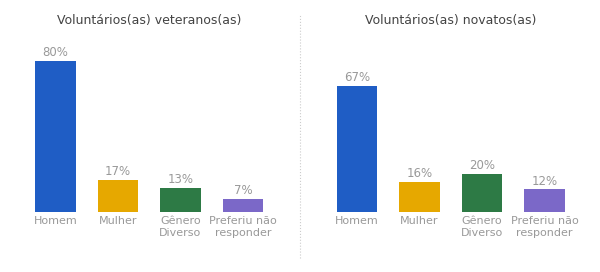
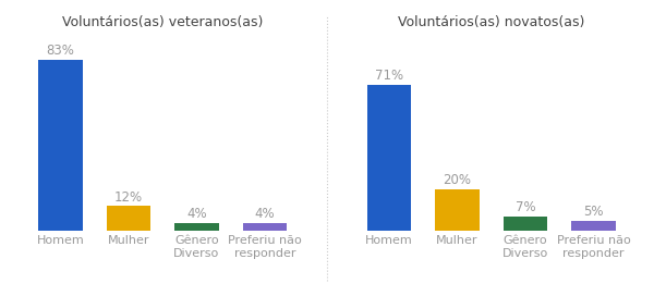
Voluntários(as) veteranos(as)/Homem: 80% -> 83%
Voluntários(as) veteranos(as)/Mulher: 17% -> 12%
Voluntários(as) veteranos(as)/Gênero Diverso: 13% -> 4%
Voluntários(as) veteranos(as)/Preferiu não responder: 7% -> 4%
Voluntários(as) novatos(as)/Homem: 67% -> 71%
Voluntários(as) novatos(as)/Mulher: 16% -> 20%
Voluntários(as) novatos(as)/Gênero Diverso: 20% -> 7%
Voluntários(as) novatos(as)/Preferiu não responder: 12% -> 5%
